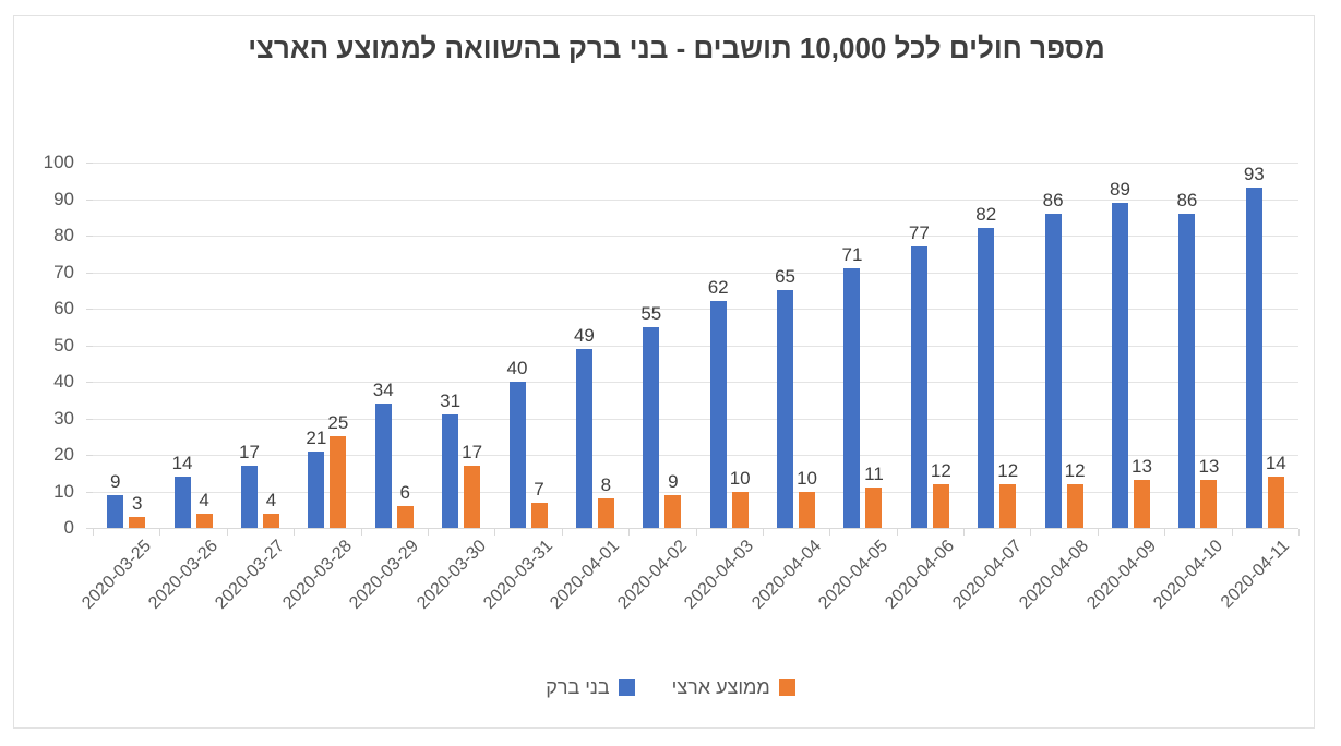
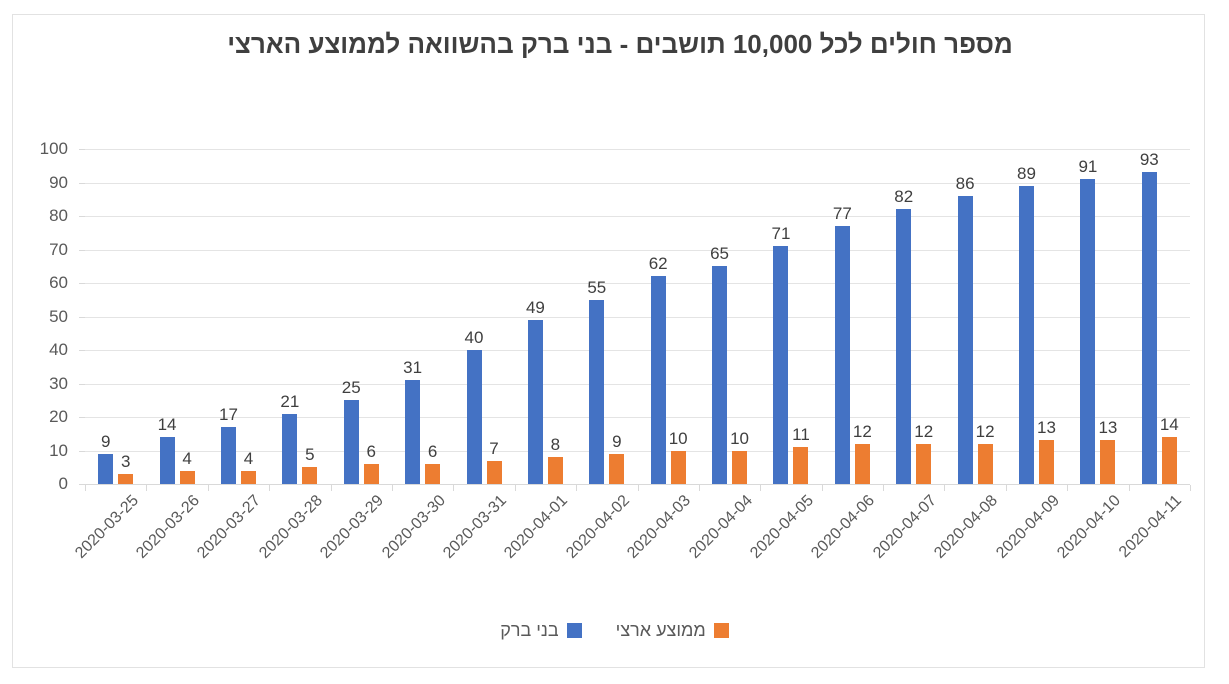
ממוצע ארצי/2020-03-28: 25 -> 5
בני ברק/2020-03-29: 34 -> 25
ממוצע ארצי/2020-03-30: 17 -> 6
בני ברק/2020-04-10: 86 -> 91
